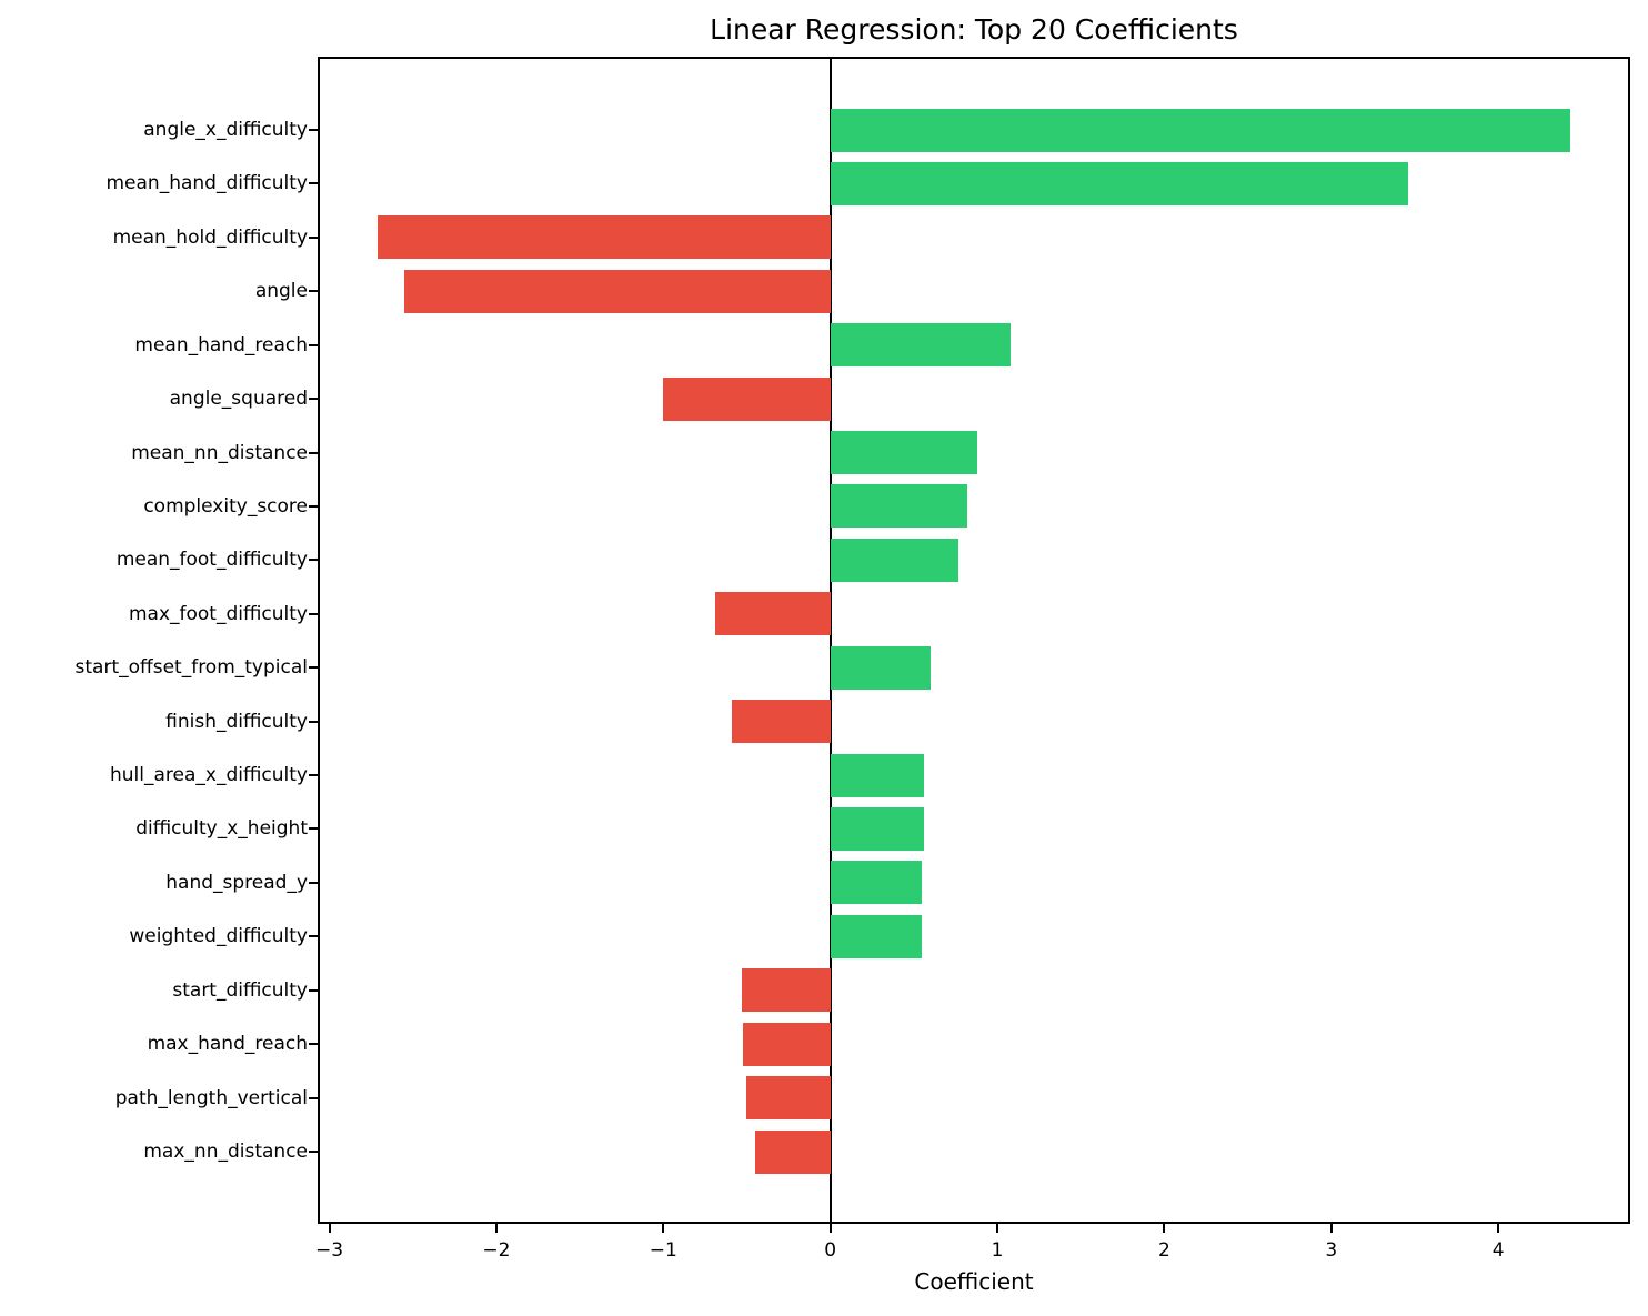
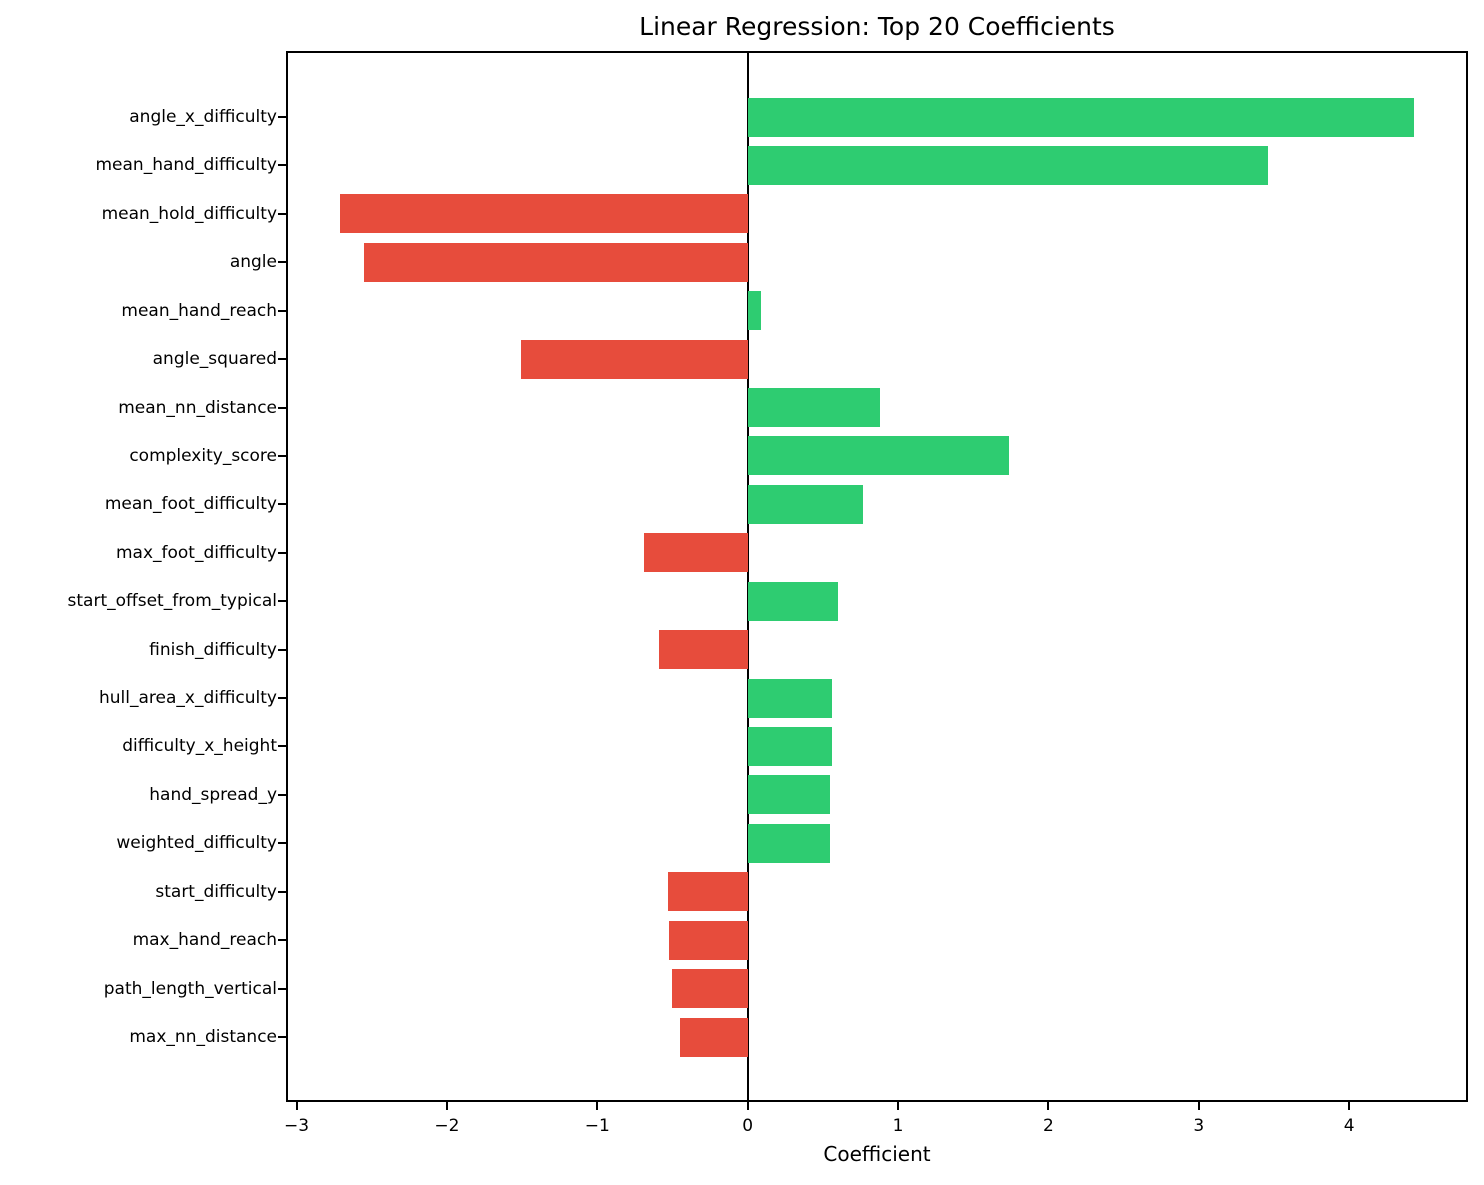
mean_hand_reach: 1.08 -> 0.09
angle_squared: -1.00 -> -1.51
complexity_score: 0.82 -> 1.74
